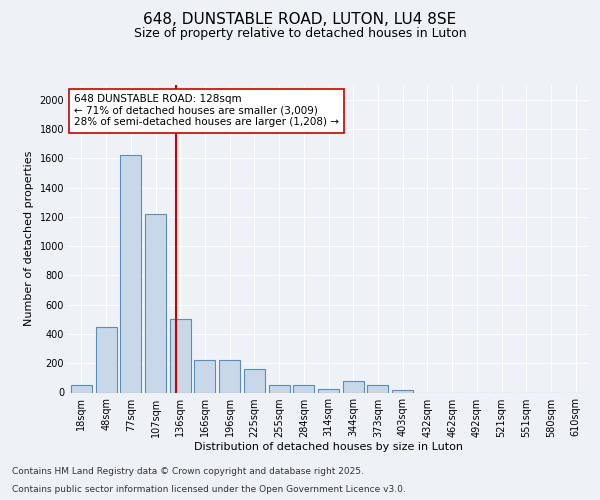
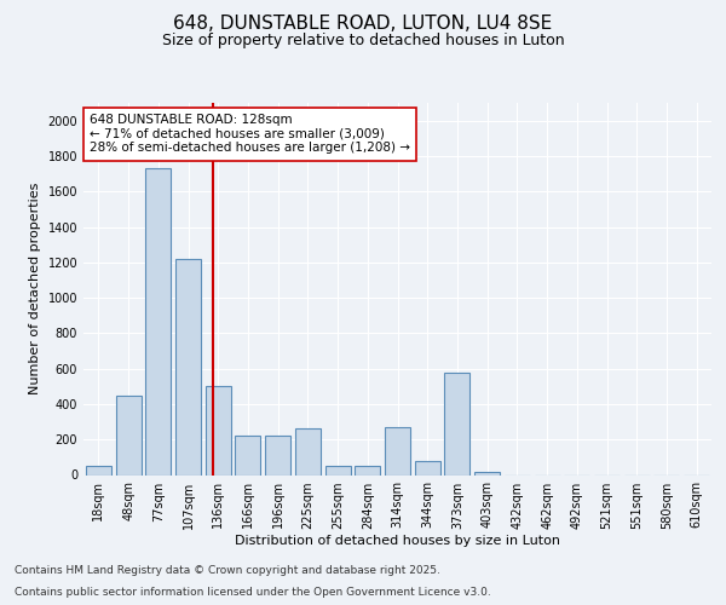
77sqm: 1620 -> 1730
225sqm: 160 -> 260
314sqm: 20 -> 270
373sqm: 50 -> 580
